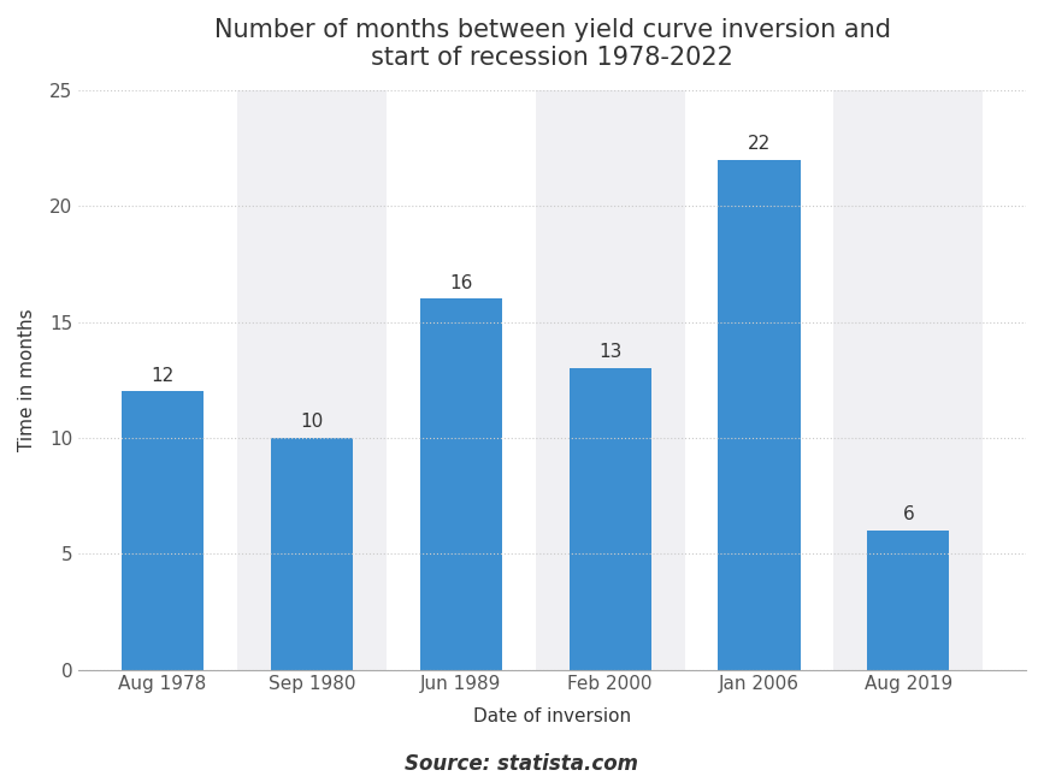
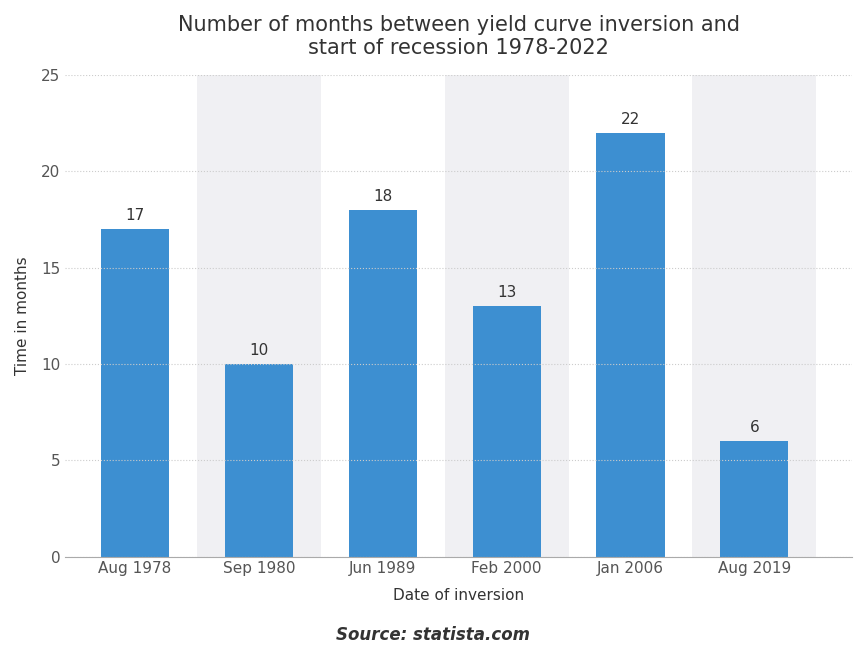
Aug 1978: 12 -> 17
Jun 1989: 16 -> 18
